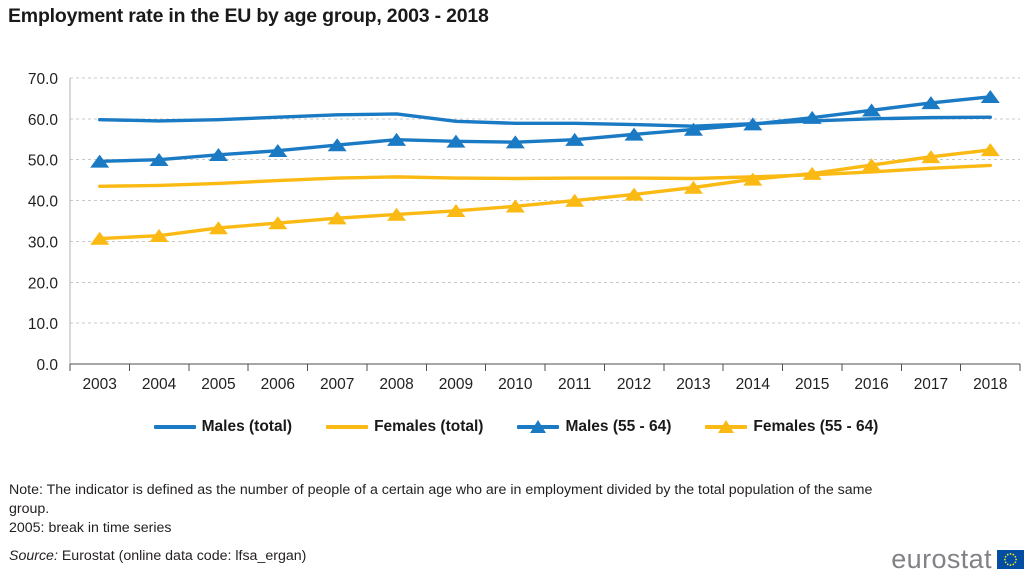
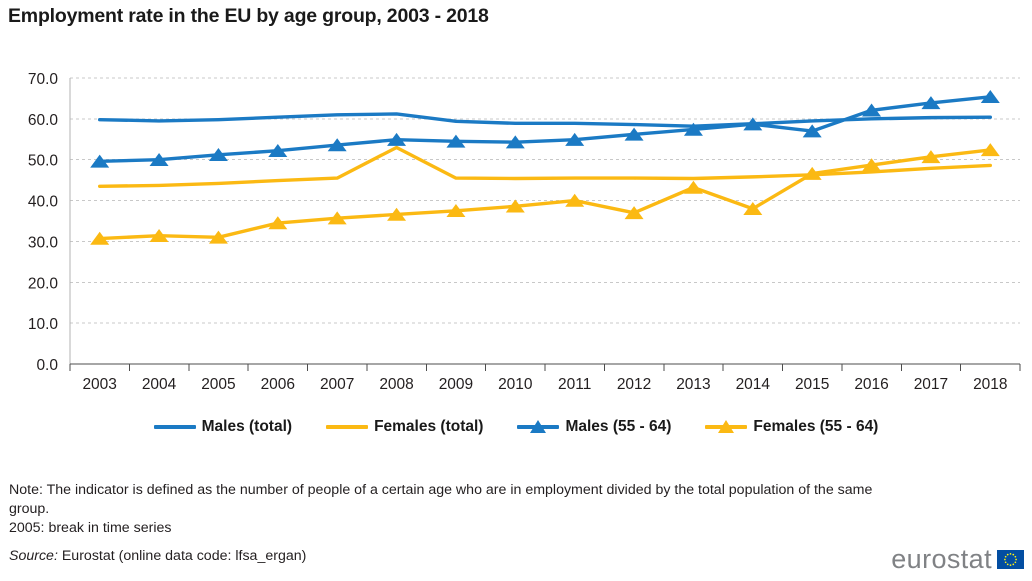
Females (55 - 64)/2005: 33 -> 31
Females (total)/2008: 46 -> 53
Females (55 - 64)/2012: 42 -> 37
Females (55 - 64)/2014: 45 -> 38
Males (55 - 64)/2015: 60 -> 57
